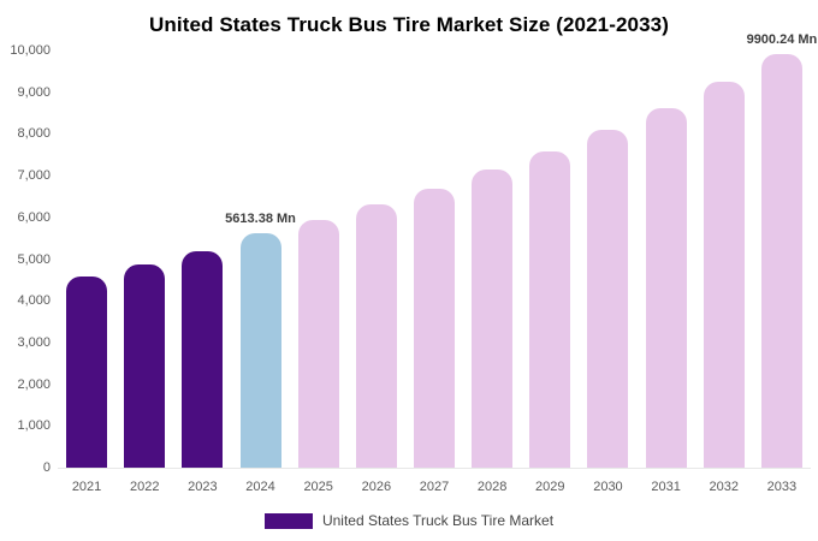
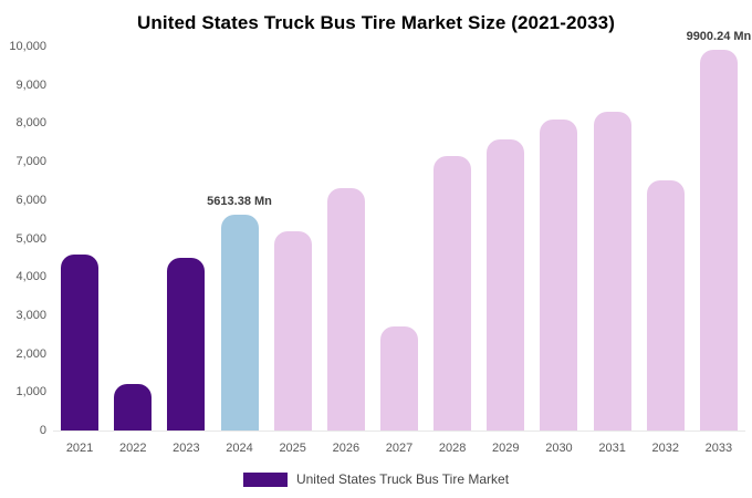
2022: 4900 -> 1200
2023: 5200 -> 4500
2025: 5900 -> 5200
2027: 6700 -> 2700
2031: 8600 -> 8300
2032: 9200 -> 6500
